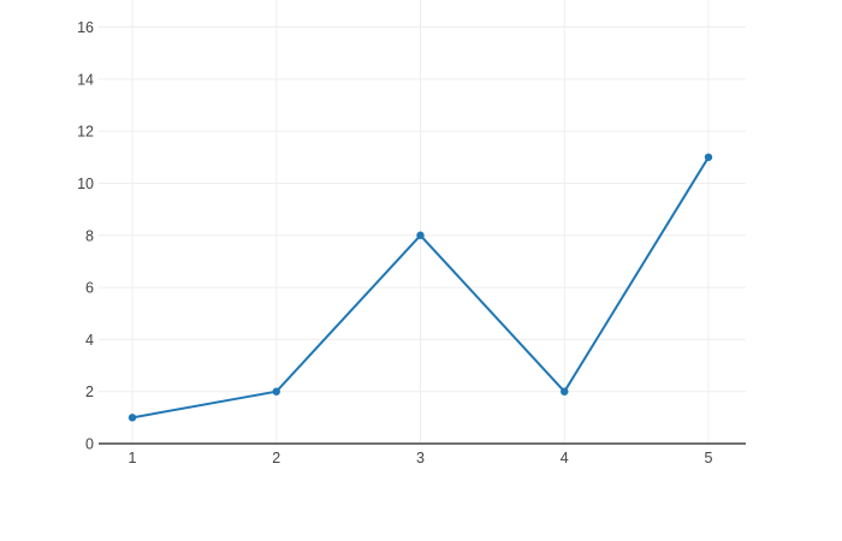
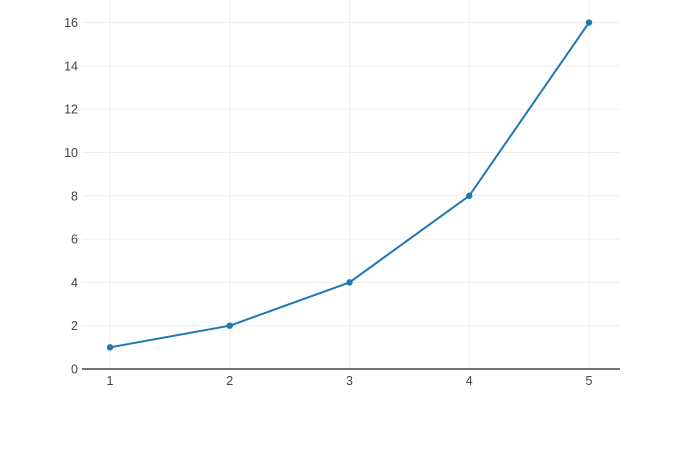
3: 8 -> 4
4: 2 -> 8
5: 11 -> 16
